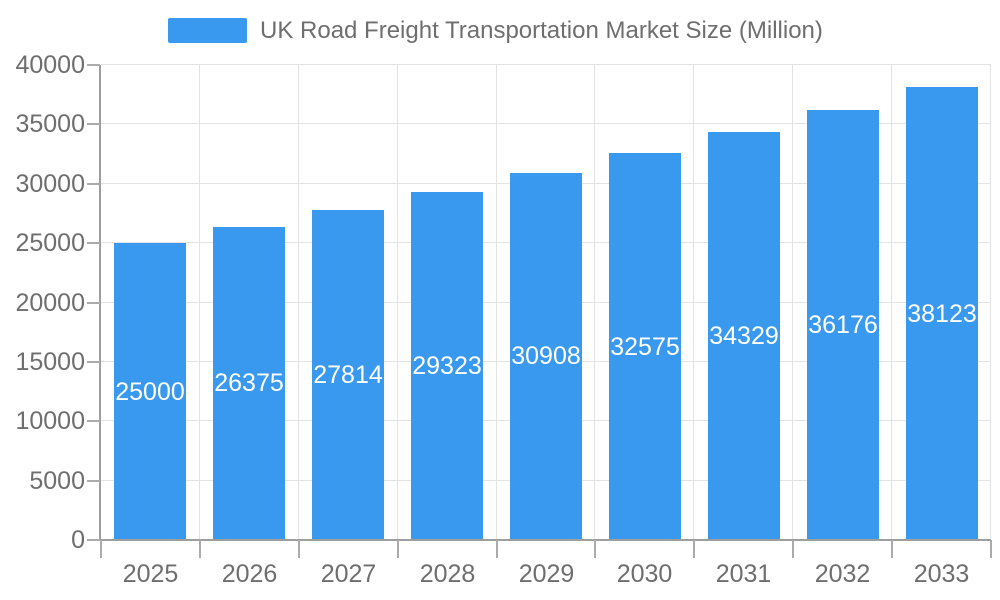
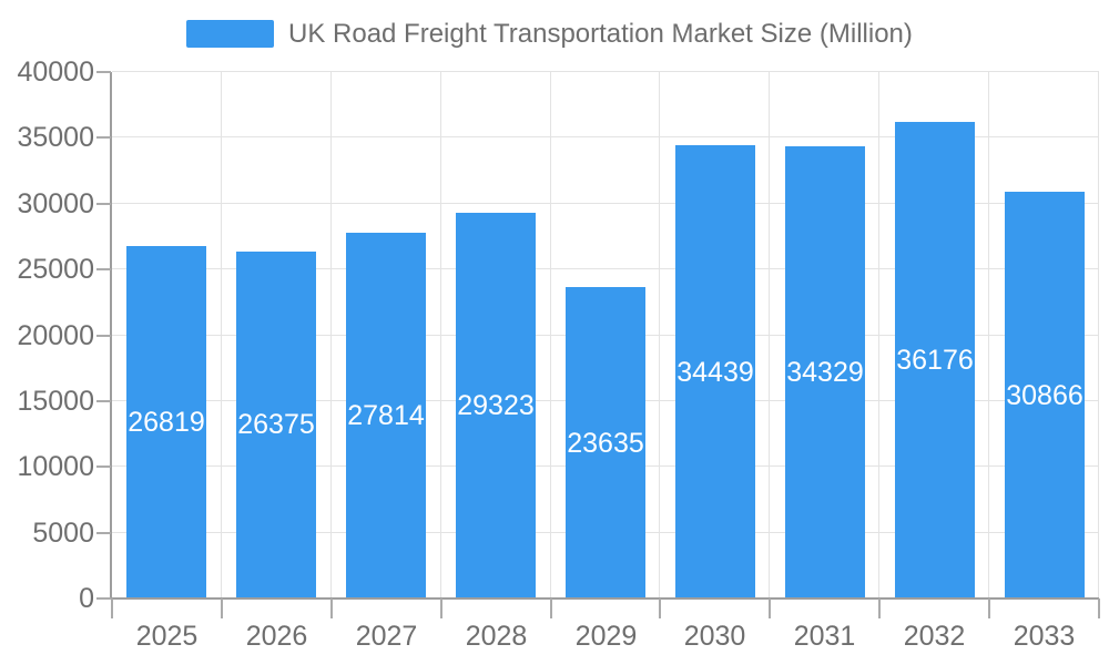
2025: 25000 -> 26819
2029: 30908 -> 23635
2030: 32575 -> 34439
2033: 38123 -> 30866
